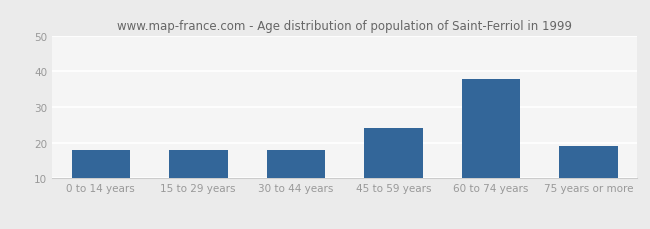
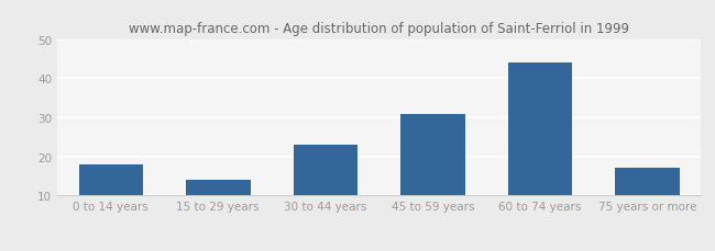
15 to 29 years: 18 -> 14
30 to 44 years: 18 -> 23
45 to 59 years: 24 -> 31
60 to 74 years: 38 -> 44
75 years or more: 19 -> 17
